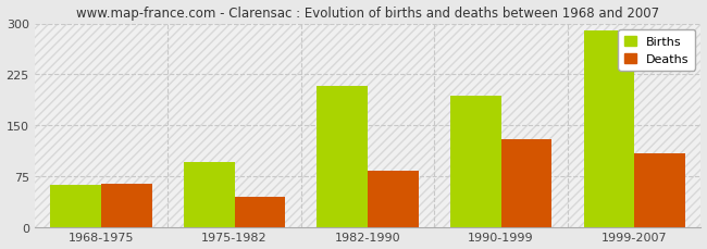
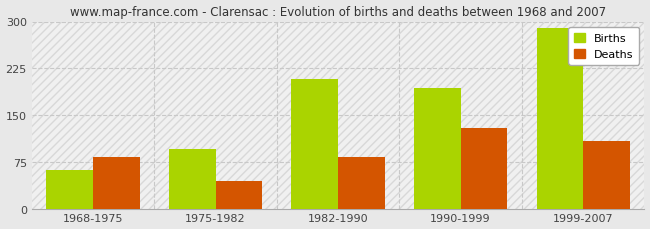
Deaths/1968-1975: 63 -> 82
